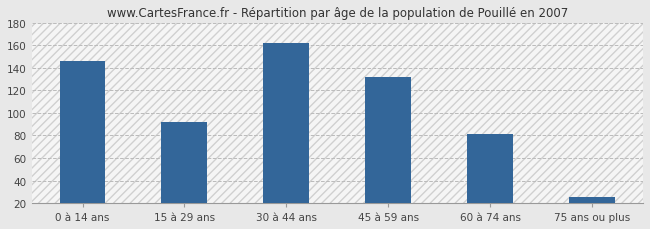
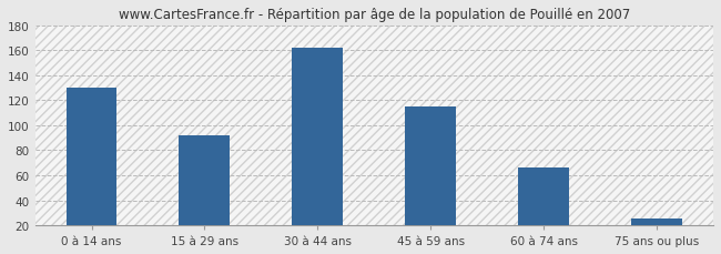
0 à 14 ans: 146 -> 130
45 à 59 ans: 132 -> 115
60 à 74 ans: 81 -> 66
